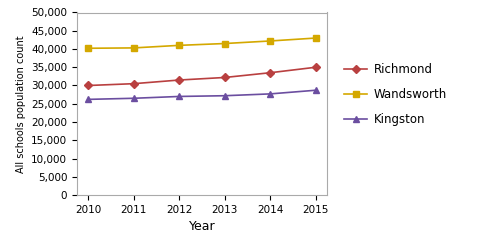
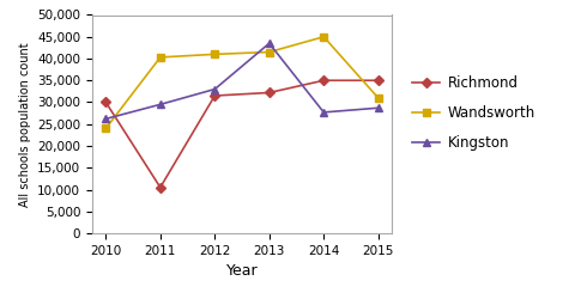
Wandsworth/2010: 40,200 -> 24,000
Richmond/2011: 30,500 -> 10,500
Kingston/2011: 26,500 -> 29,500
Kingston/2012: 27,000 -> 33,000
Kingston/2013: 27,200 -> 43,500
Richmond/2014: 33,500 -> 35,000
Wandsworth/2014: 42,200 -> 45,000
Wandsworth/2015: 43,000 -> 31,000
